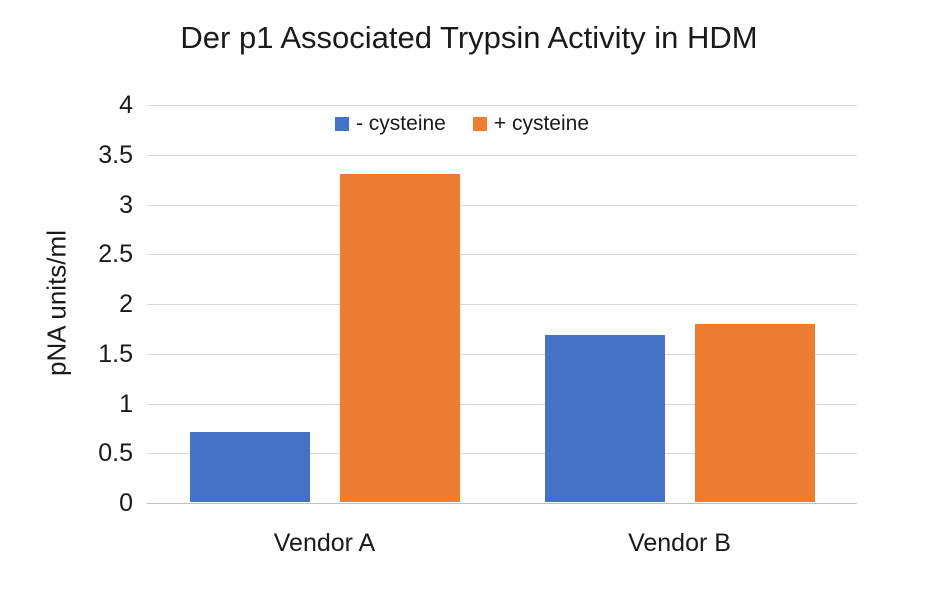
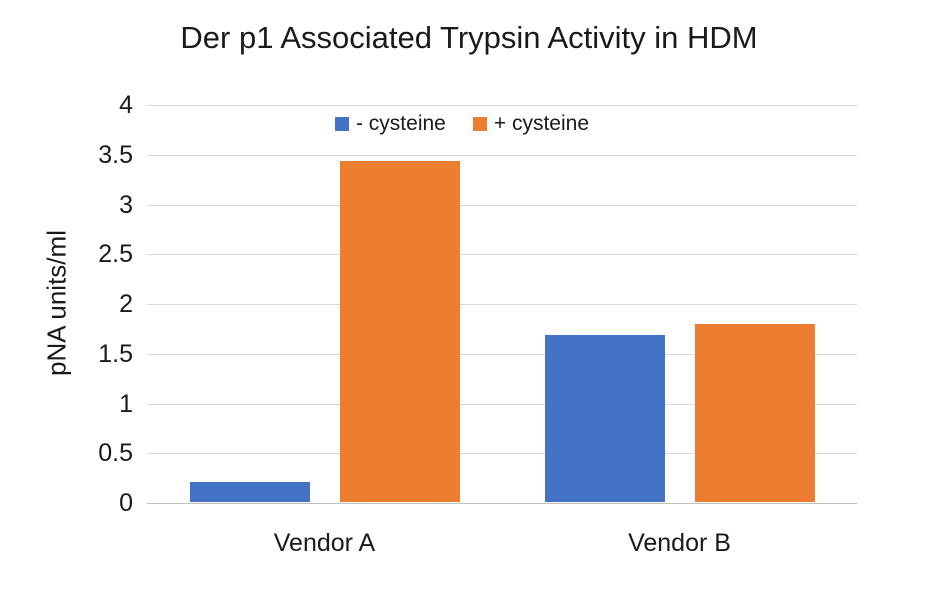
- cysteine/Vendor A: 0.7 -> 0.2
+ cysteine/Vendor A: 3.3 -> 3.4
